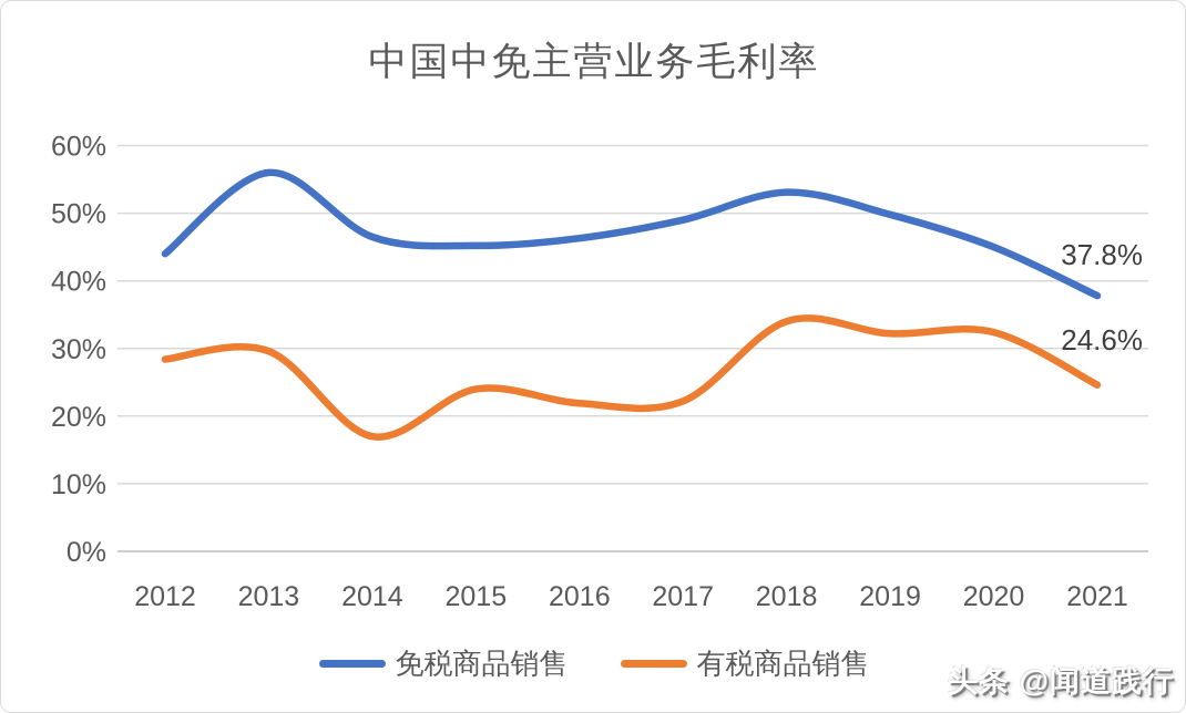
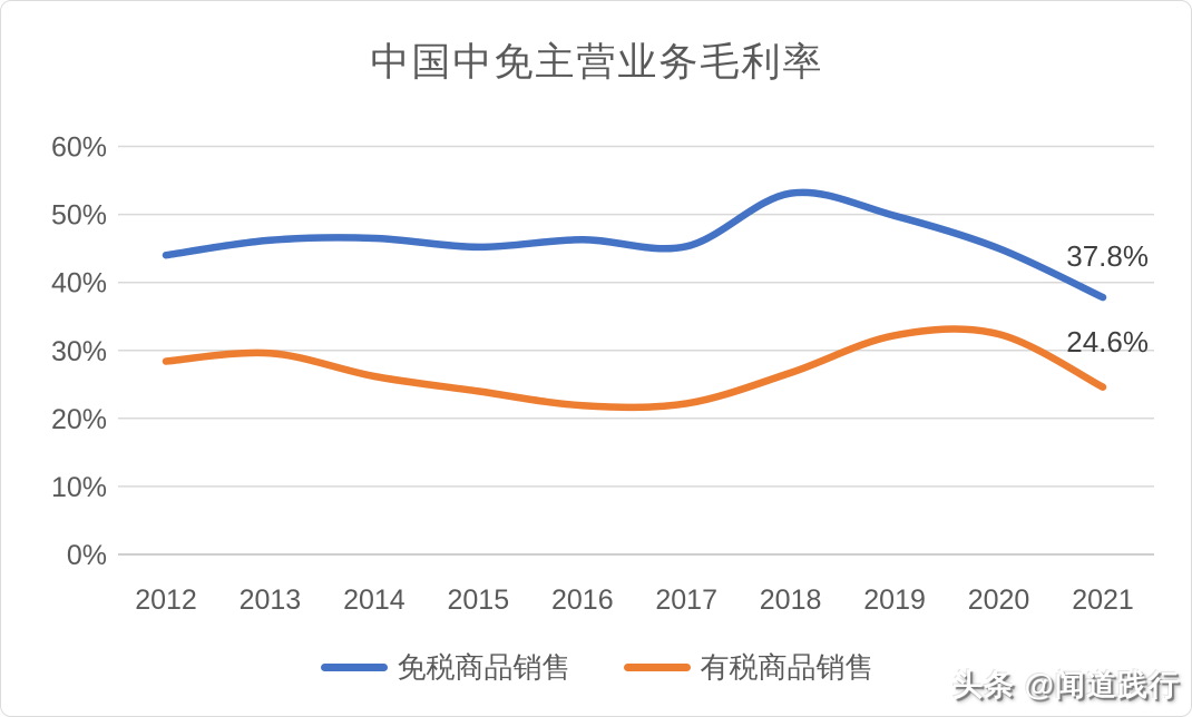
免税商品销售/2013: 56% -> 46%
有税商品销售/2014: 17% -> 26%
免税商品销售/2017: 49% -> 45%
有税商品销售/2018: 34% -> 27%
